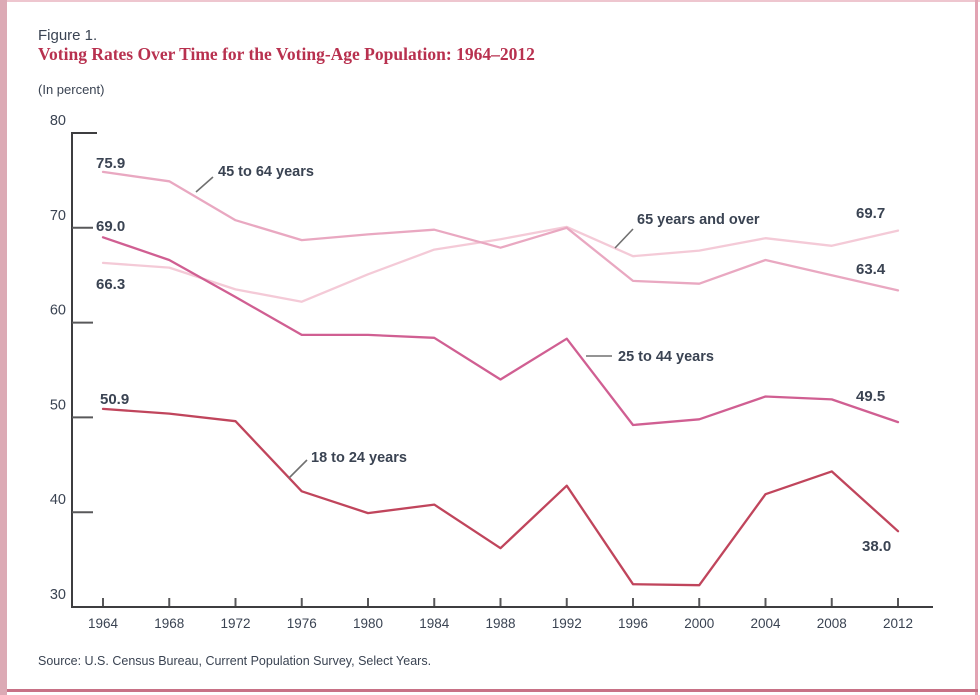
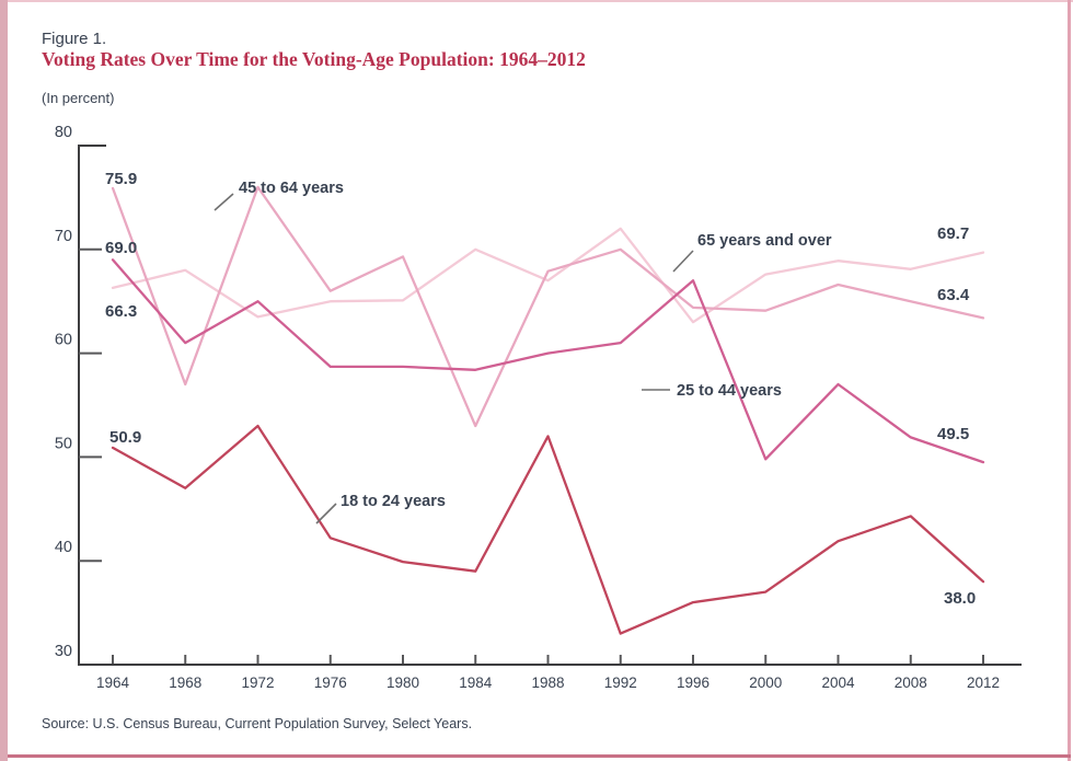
18 to 24 years/1968: 50 -> 47
25 to 44 years/1968: 67 -> 61
45 to 64 years/1968: 75 -> 57
65 years and over/1968: 66 -> 68
18 to 24 years/1972: 50 -> 53
25 to 44 years/1972: 63 -> 65
45 to 64 years/1972: 71 -> 76
45 to 64 years/1976: 69 -> 66
65 years and over/1976: 62 -> 65
18 to 24 years/1984: 41 -> 39
45 to 64 years/1984: 70 -> 53
65 years and over/1984: 68 -> 70
18 to 24 years/1988: 36 -> 52
25 to 44 years/1988: 54 -> 60
65 years and over/1988: 69 -> 67
18 to 24 years/1992: 43 -> 33
25 to 44 years/1992: 58 -> 61
65 years and over/1992: 70 -> 72
18 to 24 years/1996: 32 -> 36
25 to 44 years/1996: 49 -> 67
65 years and over/1996: 67 -> 63
18 to 24 years/2000: 32 -> 37
25 to 44 years/2004: 52 -> 57
